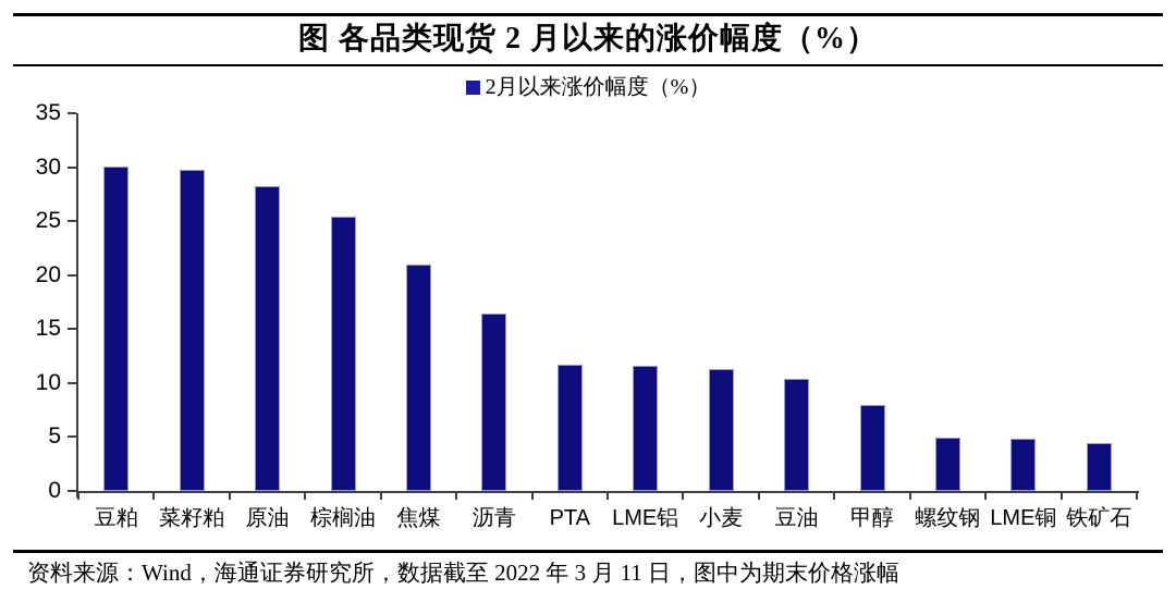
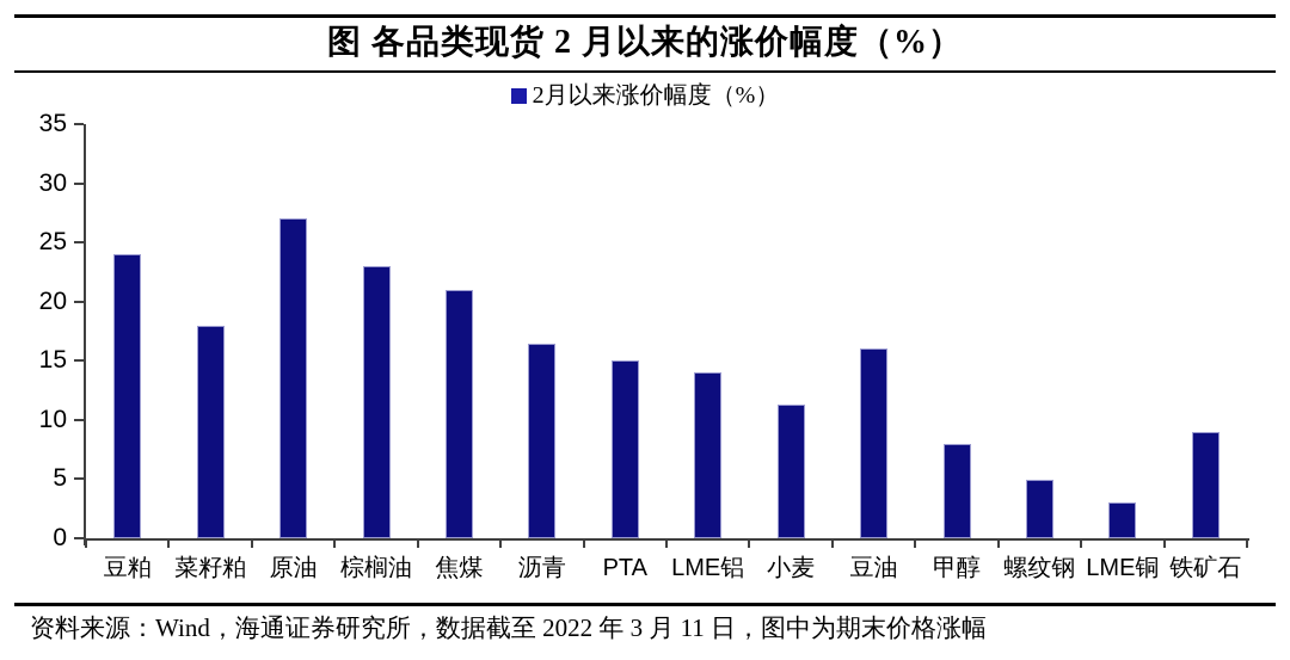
豆粕: 30 -> 24
菜籽粕: 30 -> 18
原油: 28 -> 27
棕榈油: 25 -> 23
PTA: 12 -> 15
LME铝: 12 -> 14
豆油: 10 -> 16
LME铜: 5 -> 3
铁矿石: 4 -> 9
